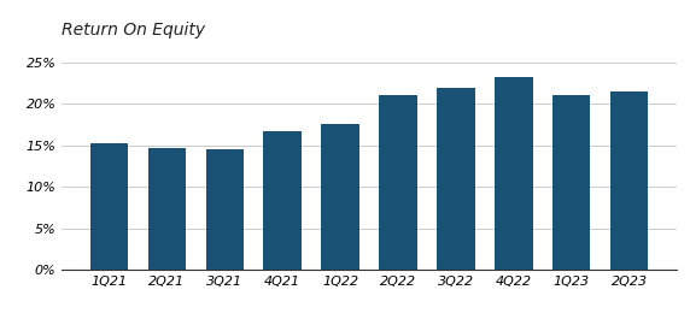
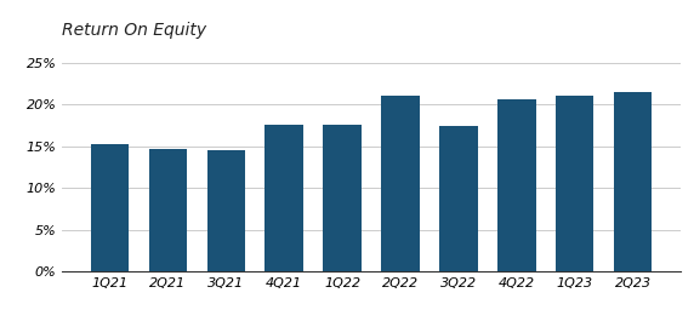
4Q21: 16.7% -> 17.6%
3Q22: 21.9% -> 17.4%
4Q22: 23.2% -> 20.6%
